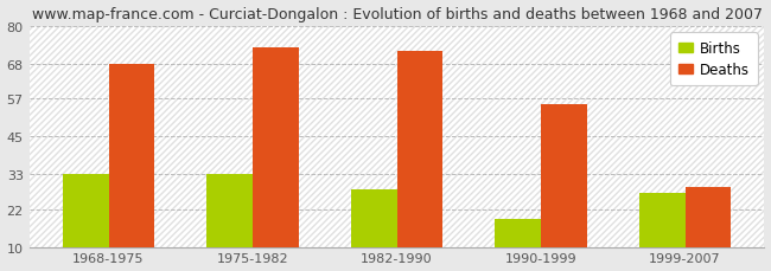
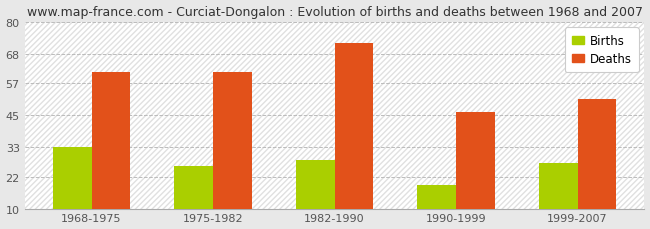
Deaths/1968-1975: 68 -> 61
Births/1975-1982: 33 -> 26
Deaths/1975-1982: 73 -> 61
Deaths/1990-1999: 55 -> 46
Deaths/1999-2007: 29 -> 51
